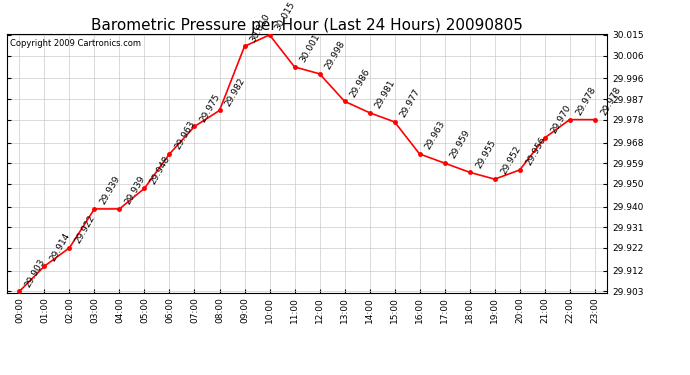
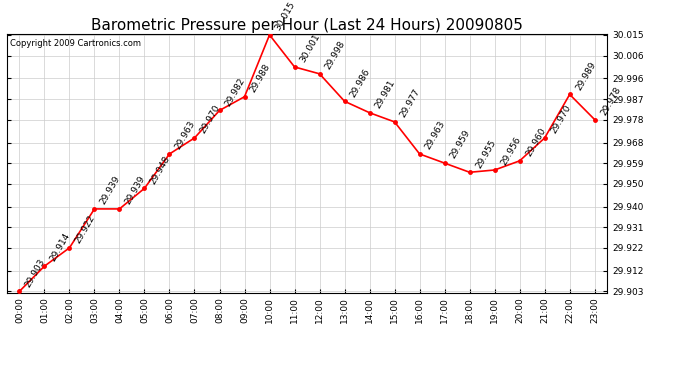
07:00: 29.975 -> 29.970
09:00: 30.010 -> 29.988
19:00: 29.952 -> 29.956
20:00: 29.956 -> 29.960
22:00: 29.978 -> 29.989
